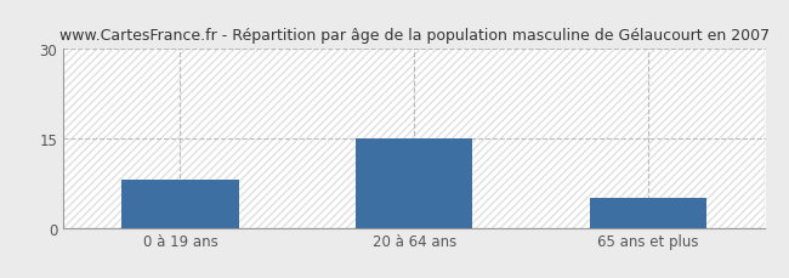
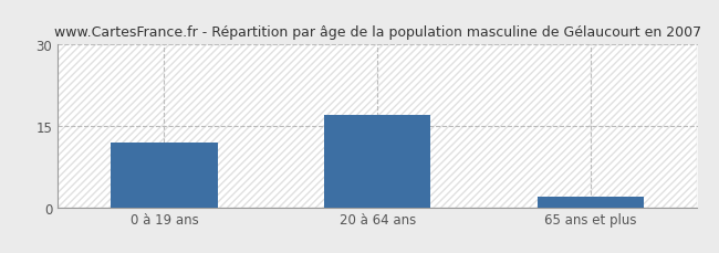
0 à 19 ans: 8 -> 12
20 à 64 ans: 15 -> 17
65 ans et plus: 5 -> 2
